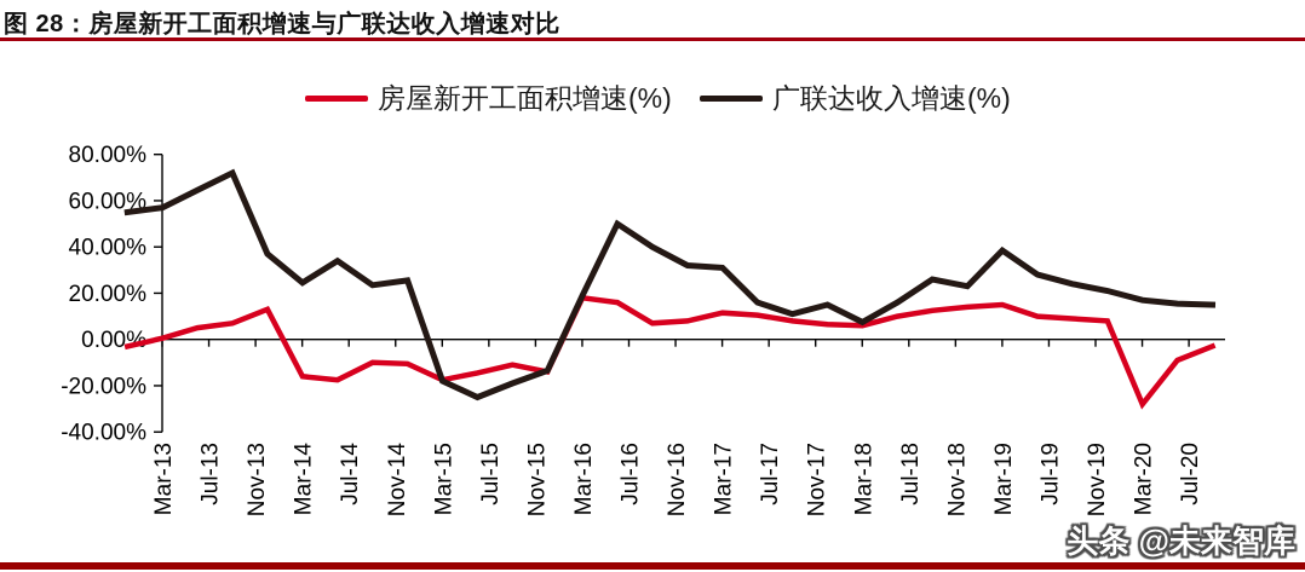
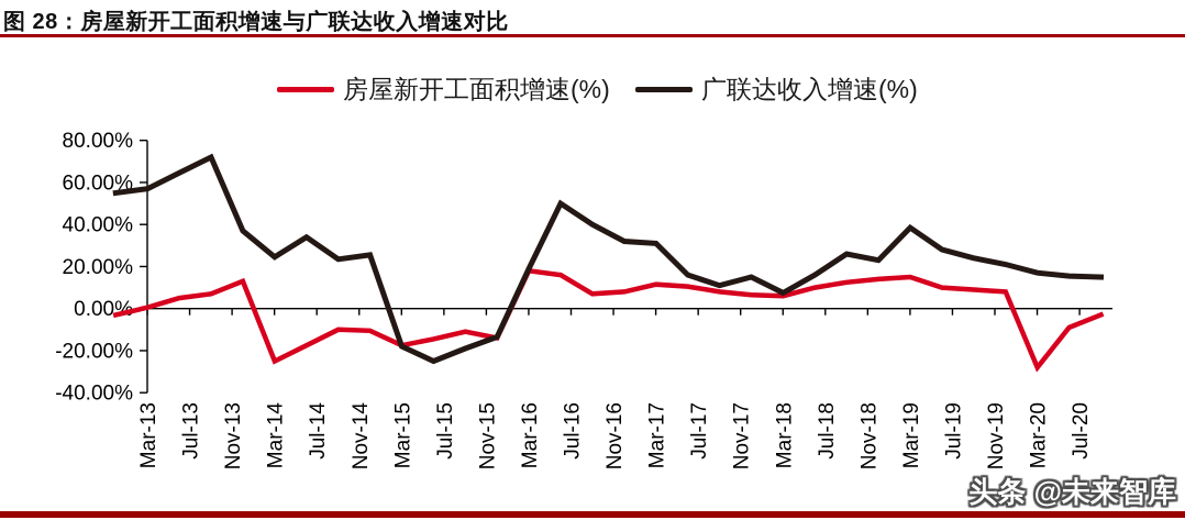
房屋新开工面积增速(%)/Mar-14: -16% -> -25%
